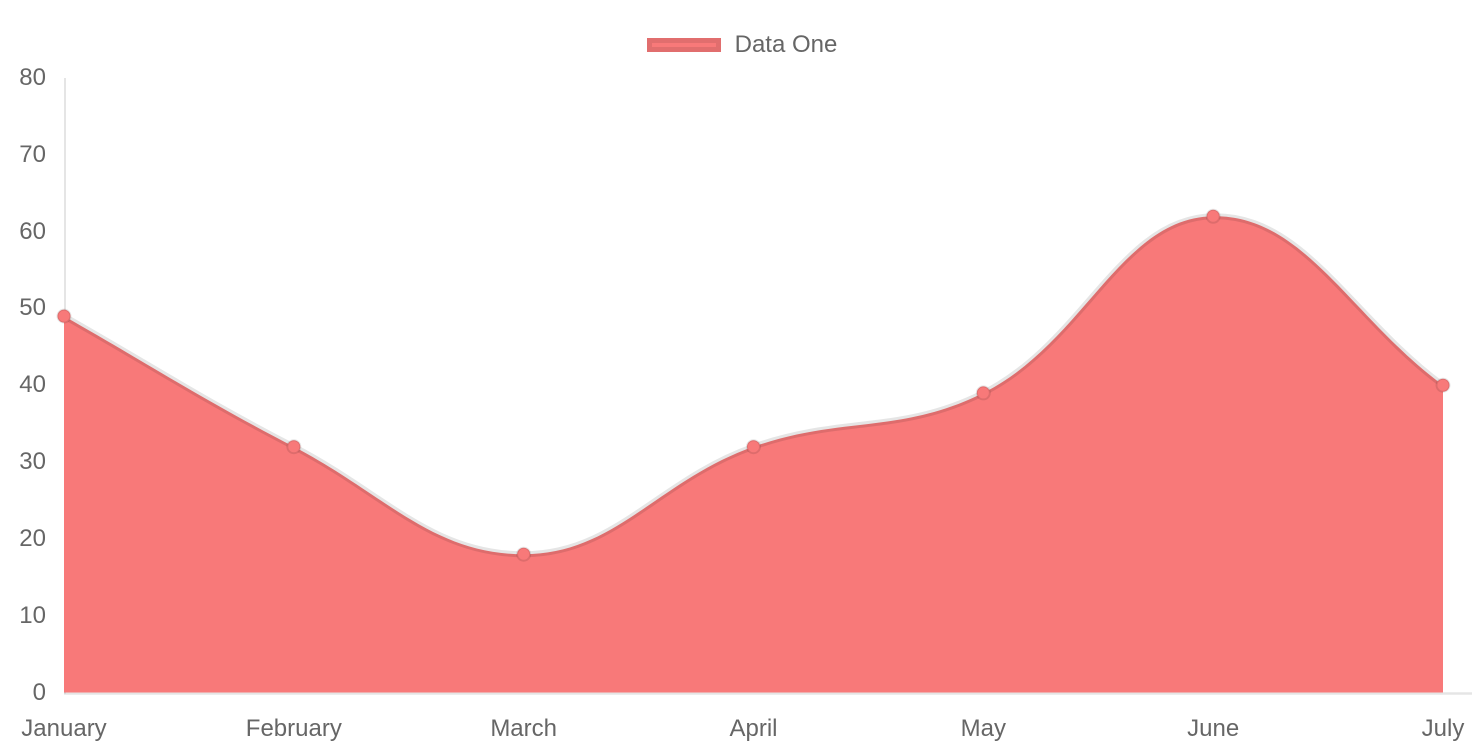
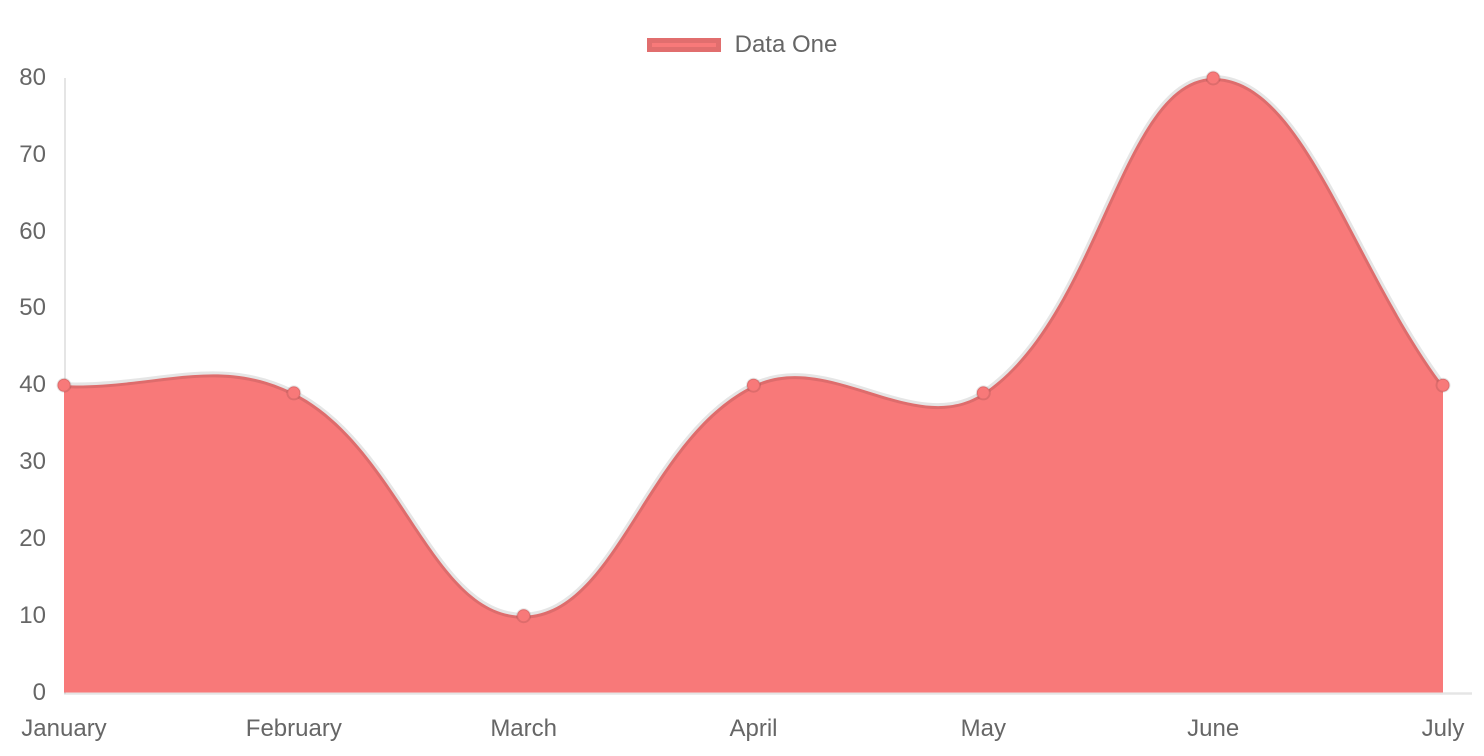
January: 49 -> 40
February: 32 -> 39
March: 18 -> 10
April: 32 -> 40
June: 62 -> 80
